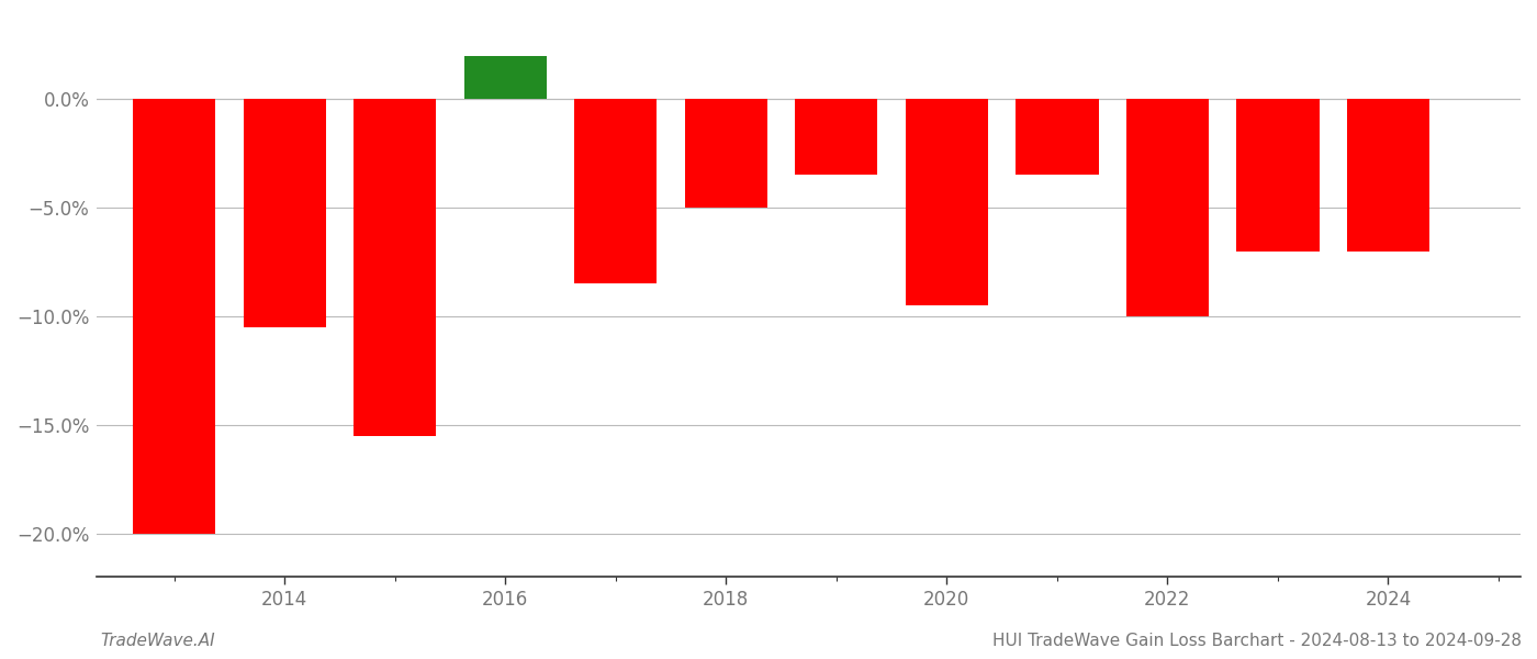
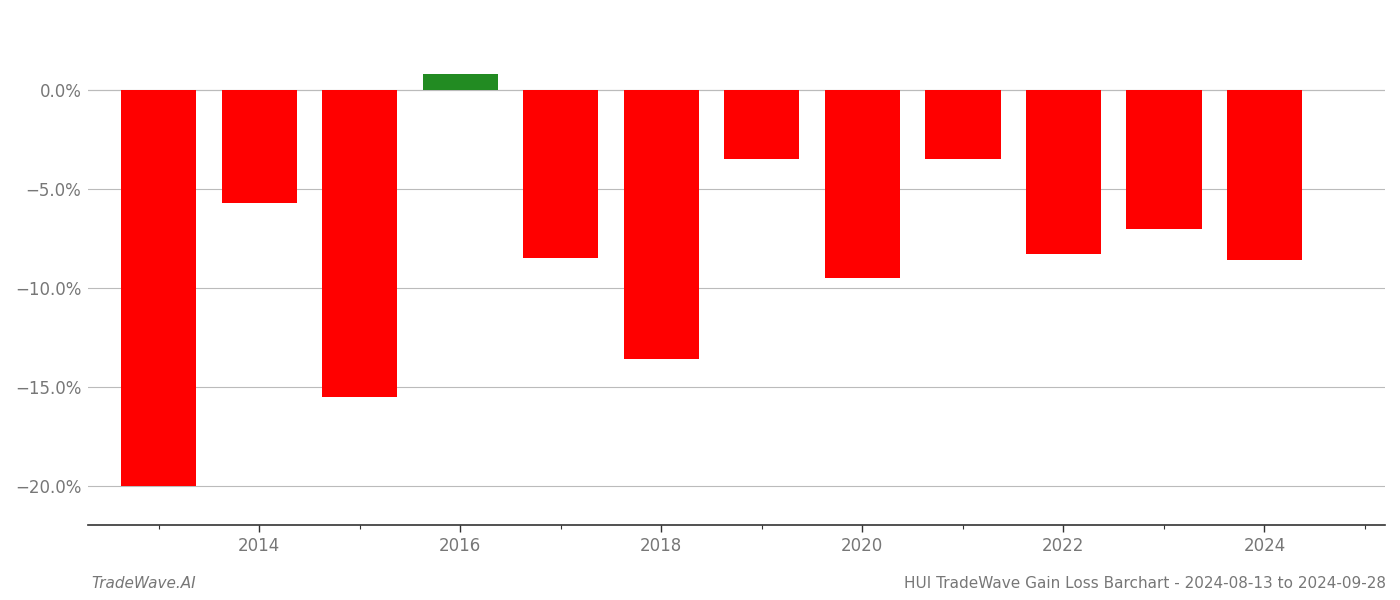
2014: -10.5% -> -5.7%
2016: 2.0% -> 0.8%
2018: -5.0% -> -13.6%
2022: -10.0% -> -8.3%
2024: -7.0% -> -8.6%
